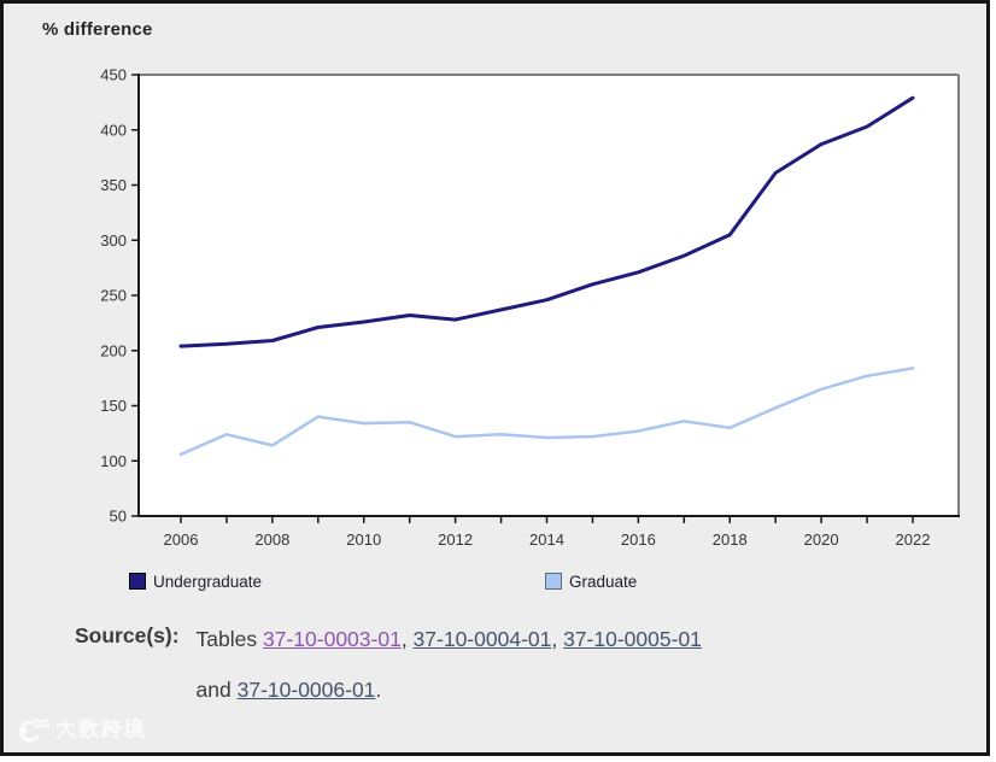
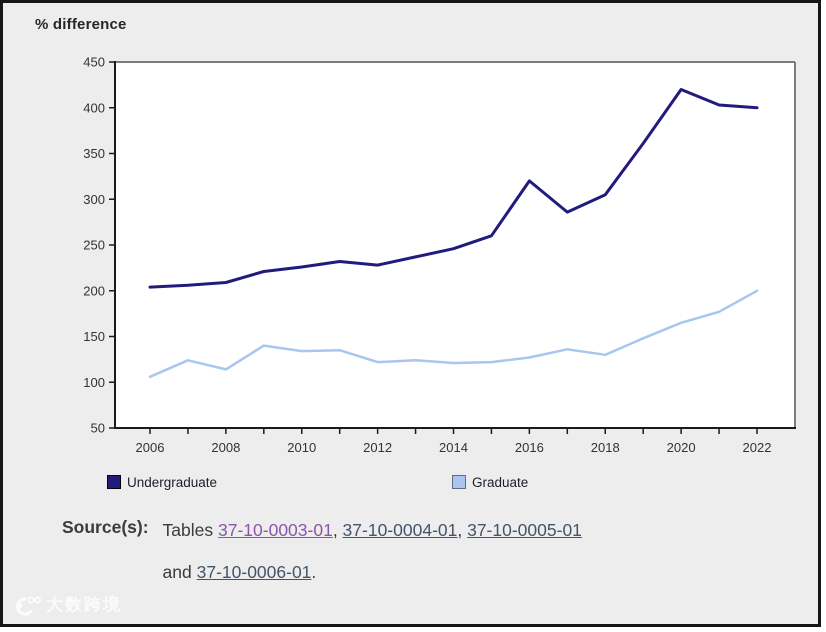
Undergraduate/2016: 270 -> 320
Undergraduate/2020: 390 -> 420
Undergraduate/2022: 430 -> 400
Graduate/2022: 180 -> 200
